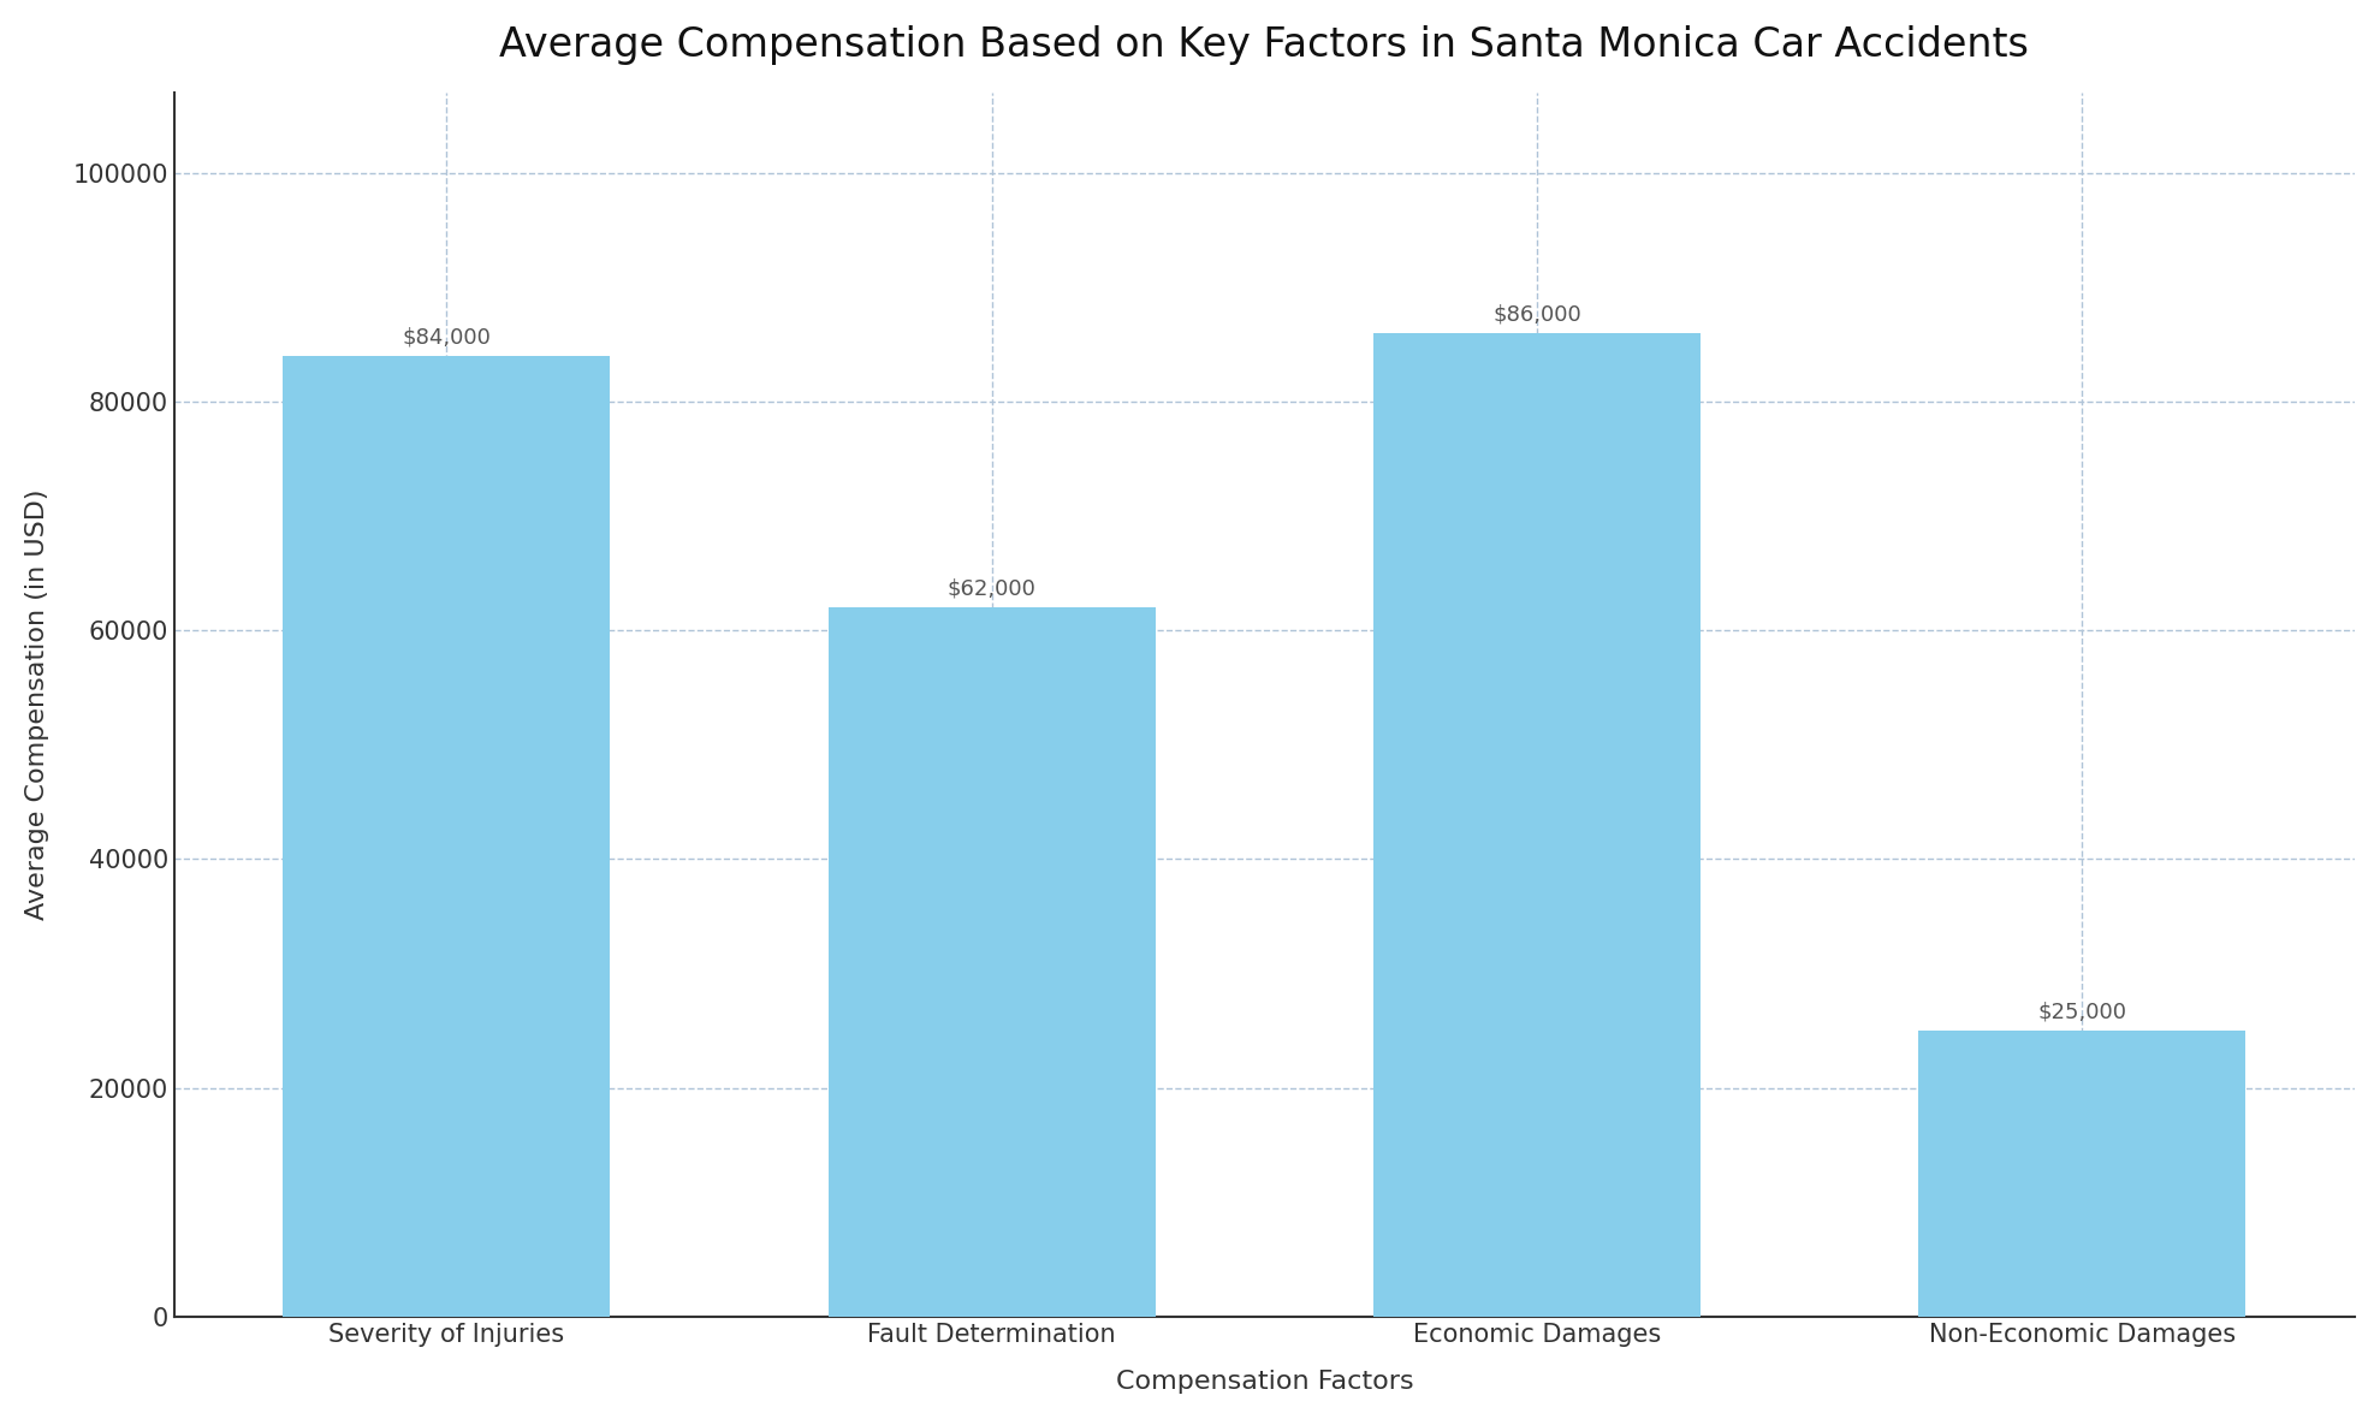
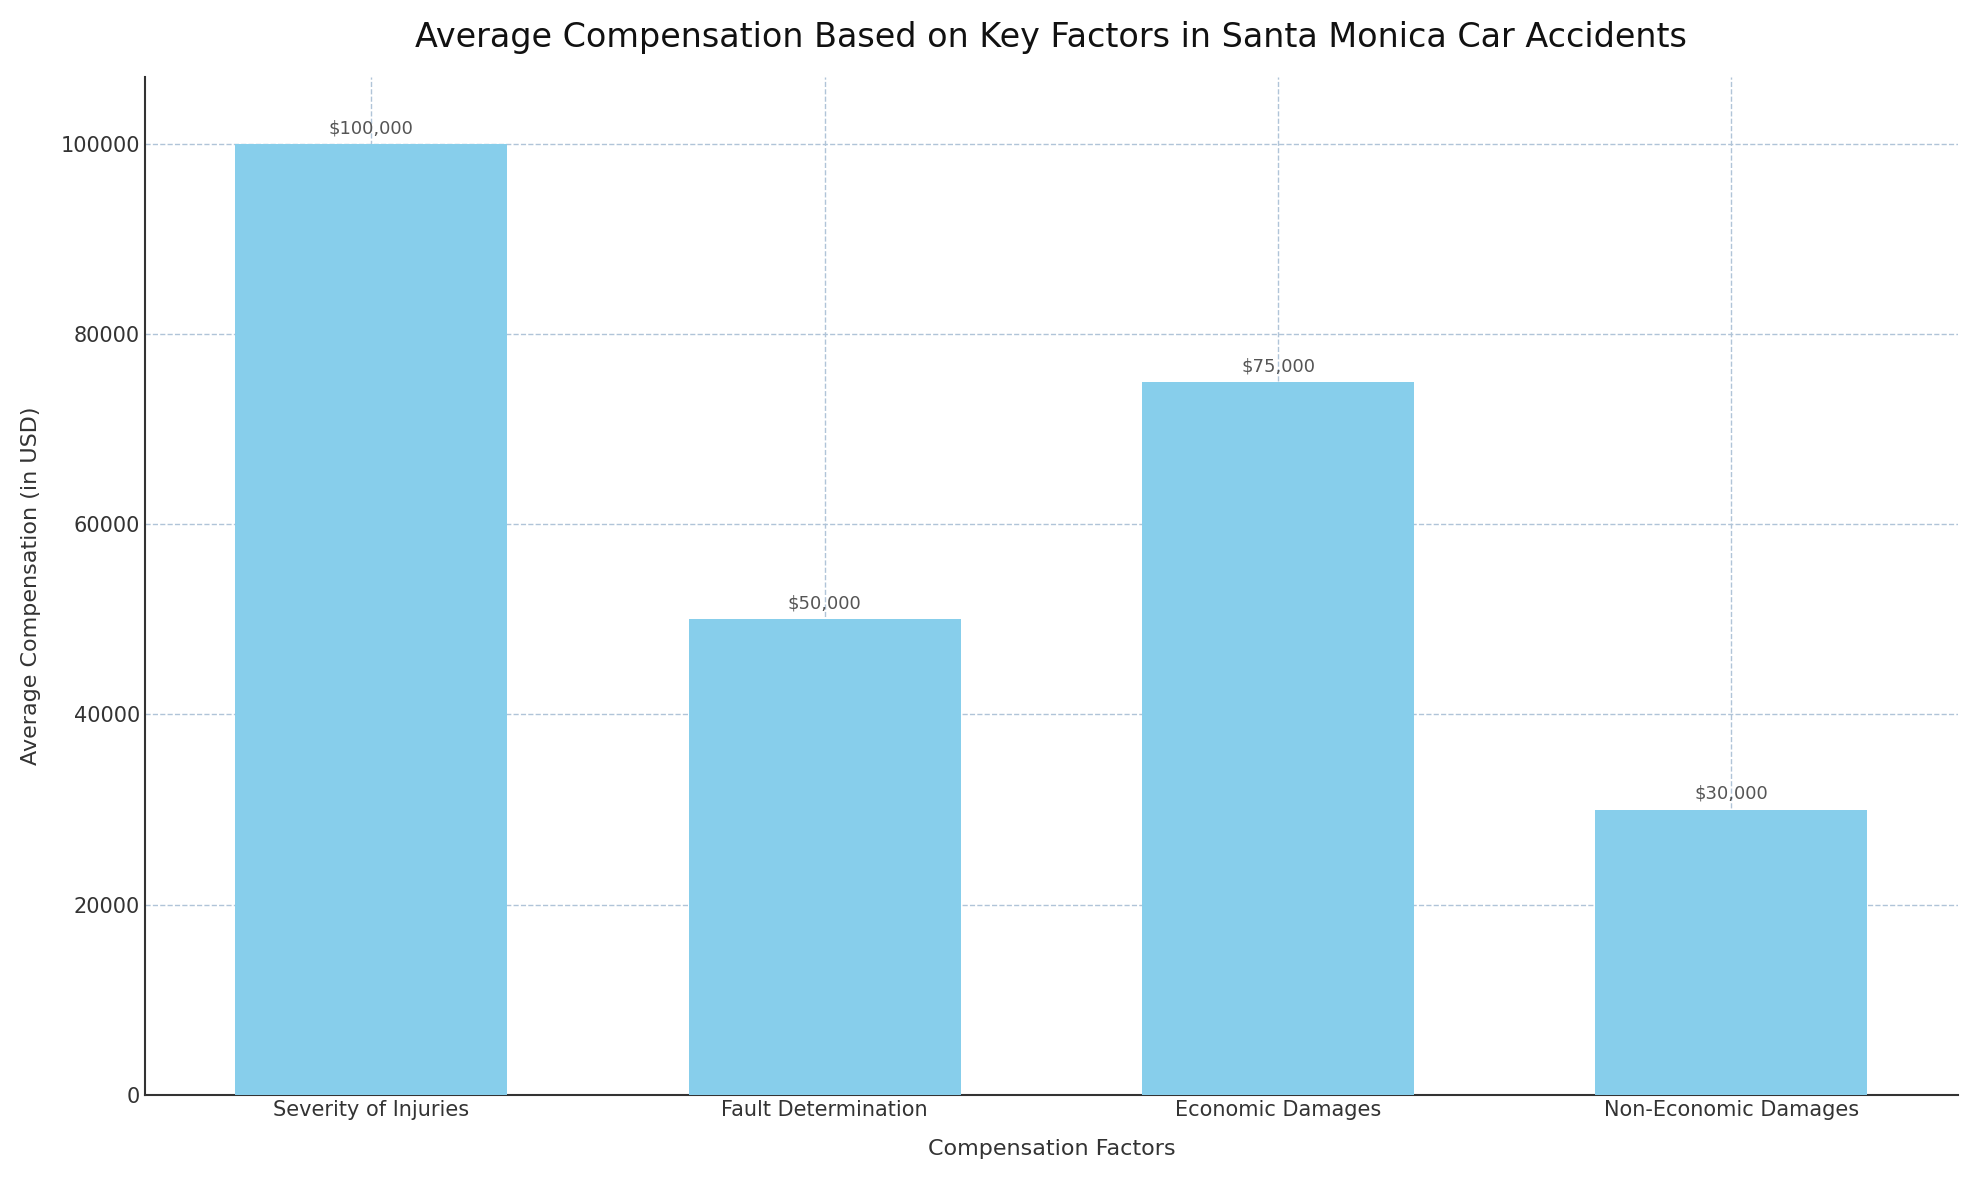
Severity of Injuries: $84,000 -> $100,000
Fault Determination: $62,000 -> $50,000
Economic Damages: $86,000 -> $75,000
Non-Economic Damages: $25,000 -> $30,000
